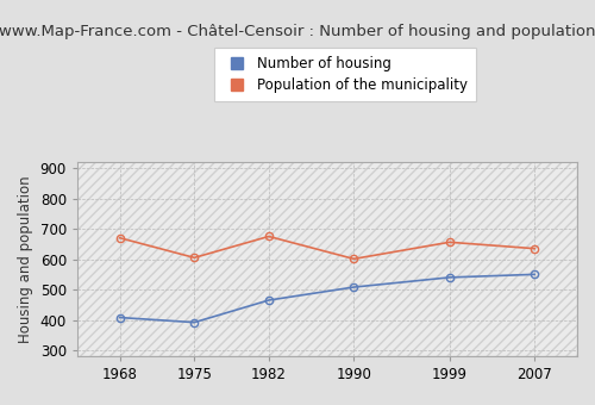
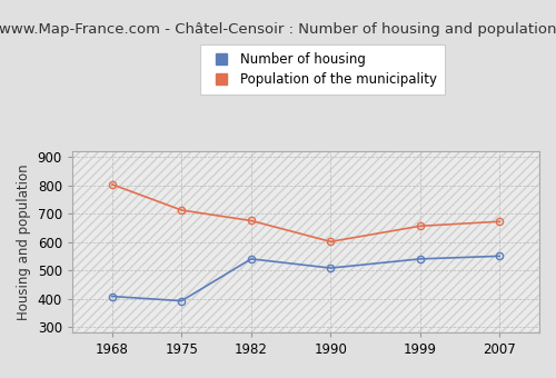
Population of the municipality/1968: 670 -> 803
Population of the municipality/1975: 605 -> 712
Number of housing/1982: 465 -> 540
Population of the municipality/2007: 635 -> 672
